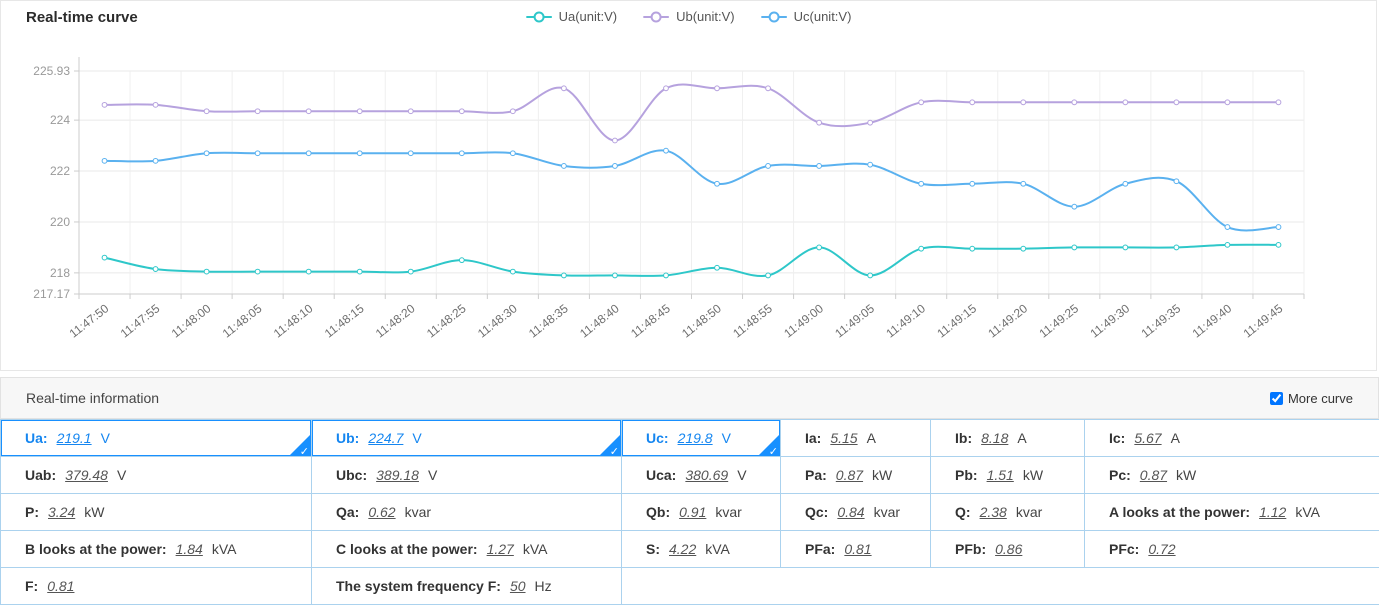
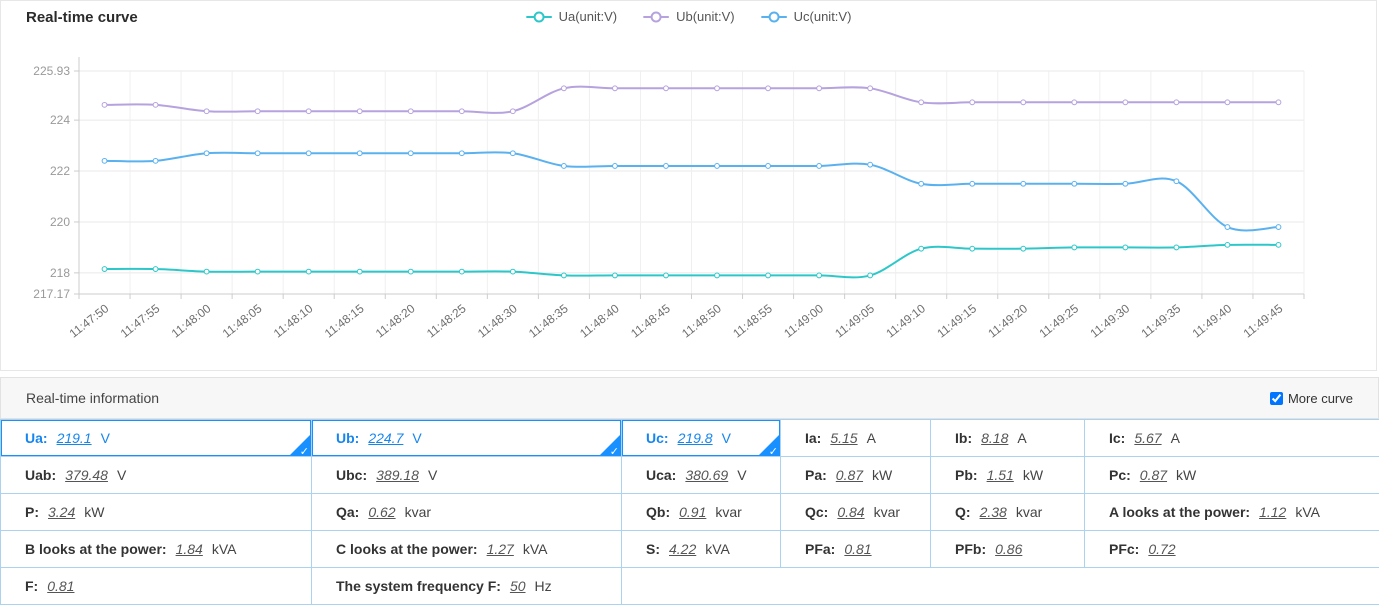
Ua(unit:V)/11:47:50: 218.6 -> 218.2
Ua(unit:V)/11:48:25: 218.5 -> 218.1
Ub(unit:V)/11:48:40: 223.2 -> 225.2
Uc(unit:V)/11:48:45: 222.8 -> 222.2
Ua(unit:V)/11:48:50: 218.2 -> 217.9
Uc(unit:V)/11:48:50: 221.5 -> 222.2
Ua(unit:V)/11:49:00: 219.0 -> 217.9
Ub(unit:V)/11:49:00: 223.9 -> 225.2
Ub(unit:V)/11:49:05: 223.9 -> 225.2
Uc(unit:V)/11:49:25: 220.6 -> 221.5
